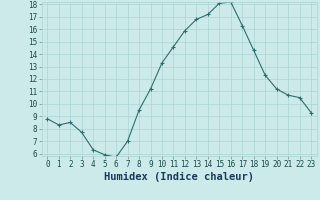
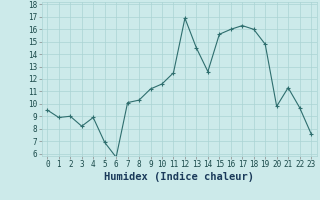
0: 8.8 -> 9.5
1: 8.3 -> 8.9
2: 8.5 -> 9.0
3: 7.7 -> 8.2
4: 6.3 -> 8.9
5: 5.9 -> 6.9
7: 7.0 -> 10.1
8: 9.5 -> 10.3
10: 13.3 -> 11.6
11: 14.6 -> 12.5
12: 15.9 -> 16.9
13: 16.8 -> 14.5
14: 17.2 -> 12.6
15: 18.1 -> 15.6
16: 18.2 -> 16.0
18: 14.3 -> 16.0
19: 12.3 -> 14.8
20: 11.2 -> 9.8
21: 10.7 -> 11.3
22: 10.5 -> 9.7
23: 9.3 -> 7.6
